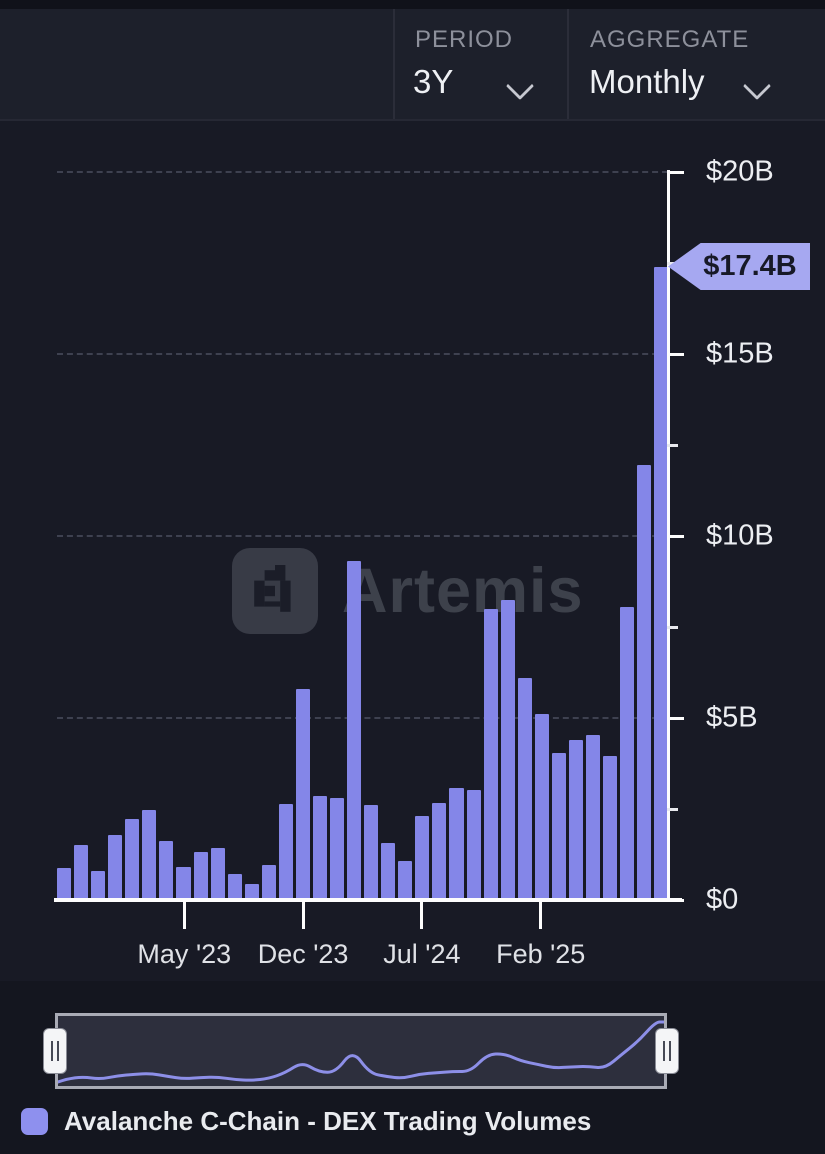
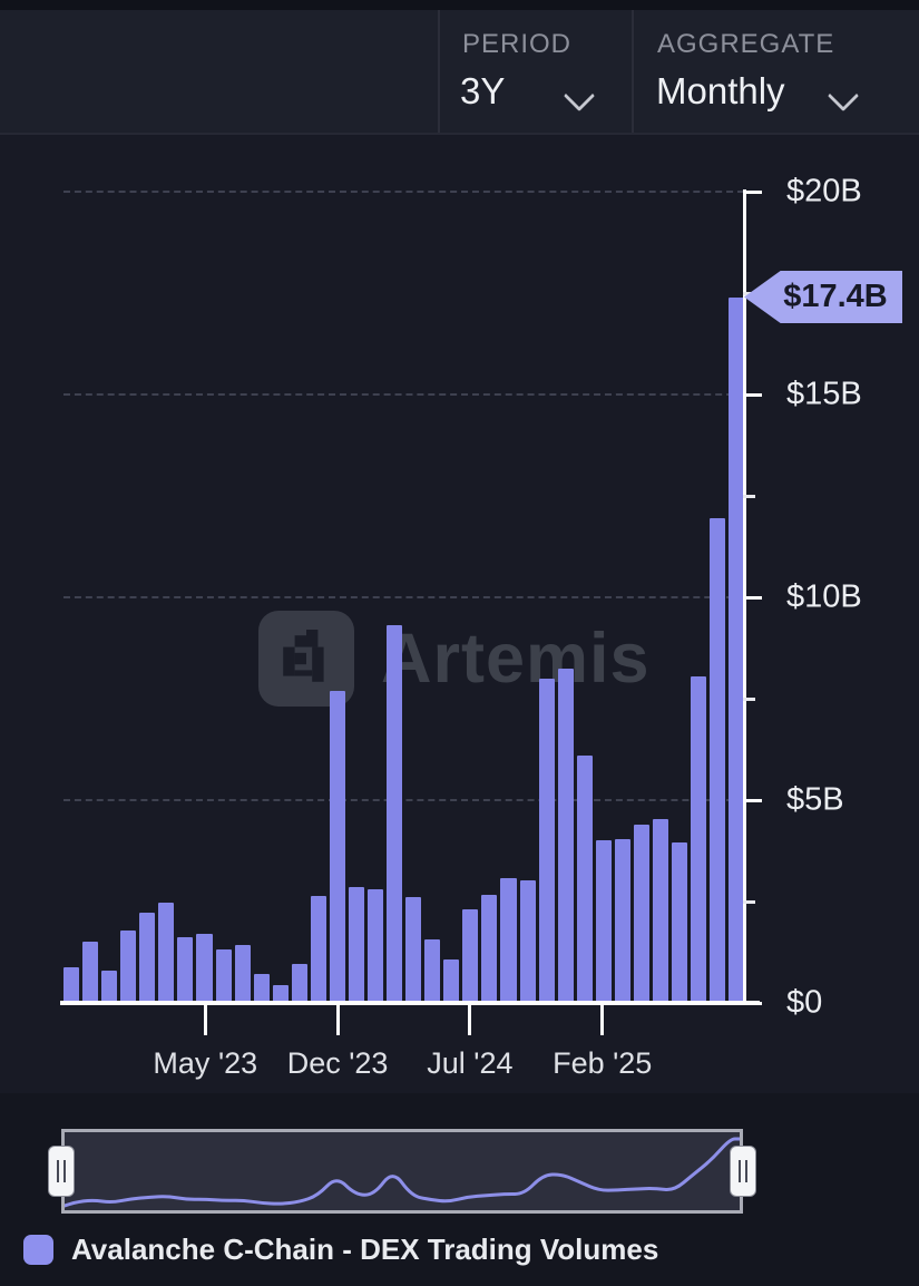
May '23: $0.9B -> $1.7B
Dec '23: $5.8B -> $7.7B
Feb '25: $5.1B -> $4.0B
